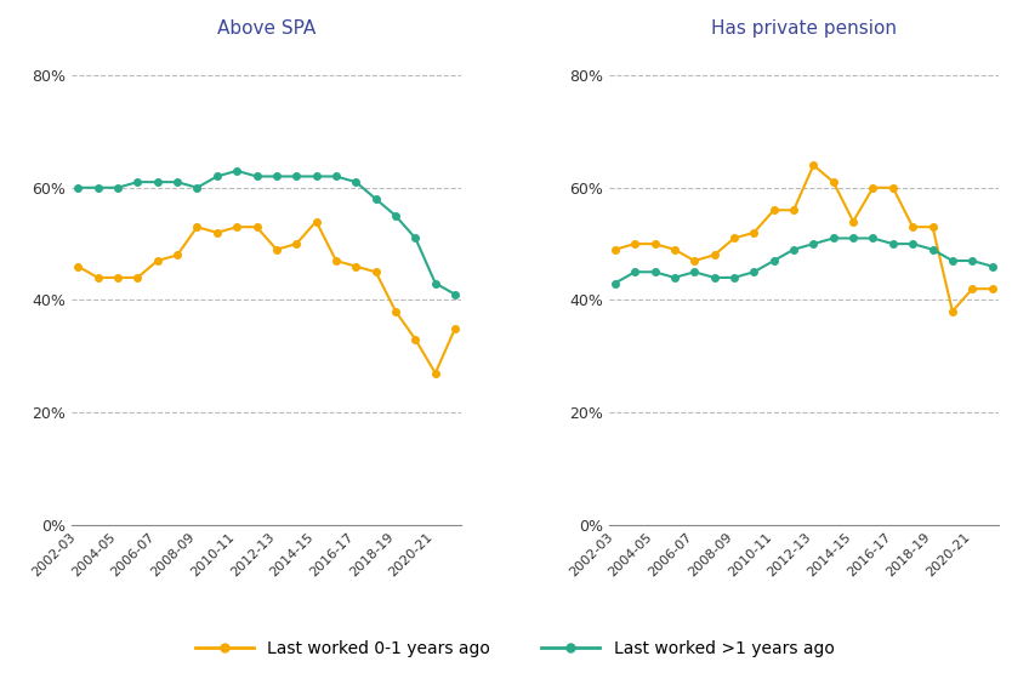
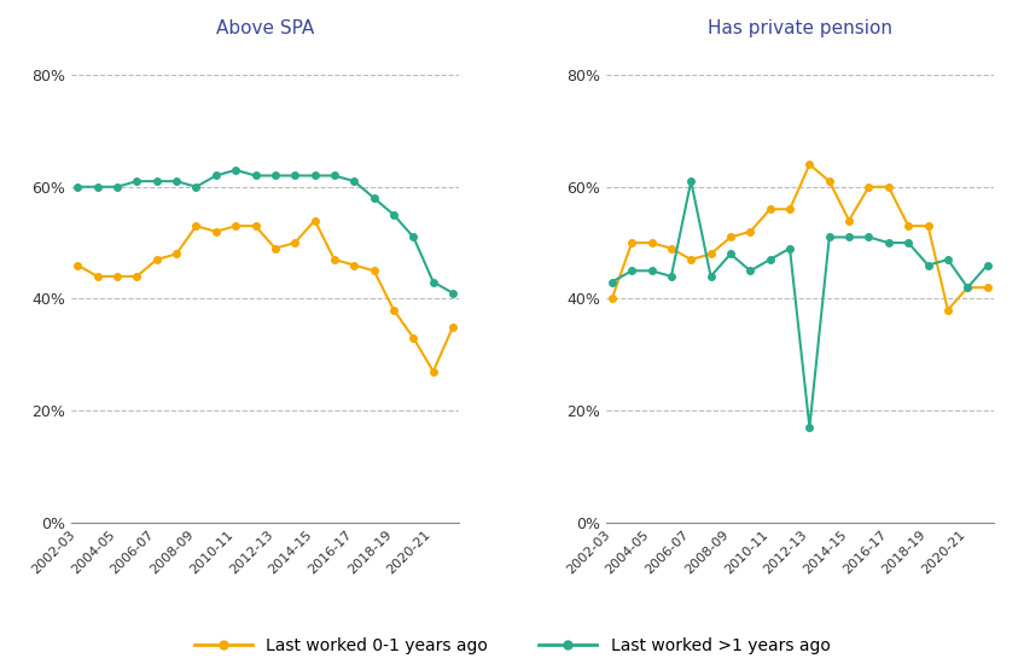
Has private pension/Last worked 0-1 years ago/2002-03: 49% -> 40%
Has private pension/Last worked >1 years ago/2006-07: 45% -> 61%
Has private pension/Last worked >1 years ago/2008-09: 44% -> 48%
Has private pension/Last worked >1 years ago/2012-13: 50% -> 17%
Has private pension/Last worked >1 years ago/2018-19: 49% -> 46%
Has private pension/Last worked >1 years ago/2020-21: 47% -> 42%
